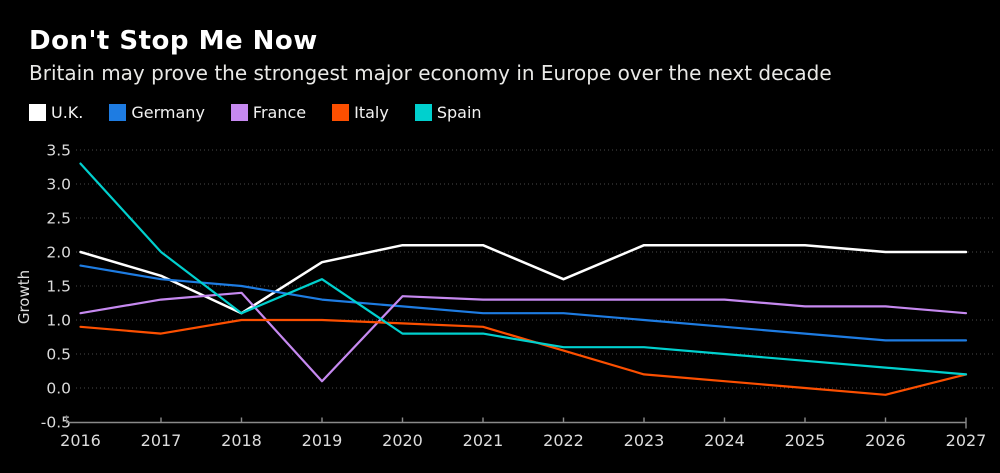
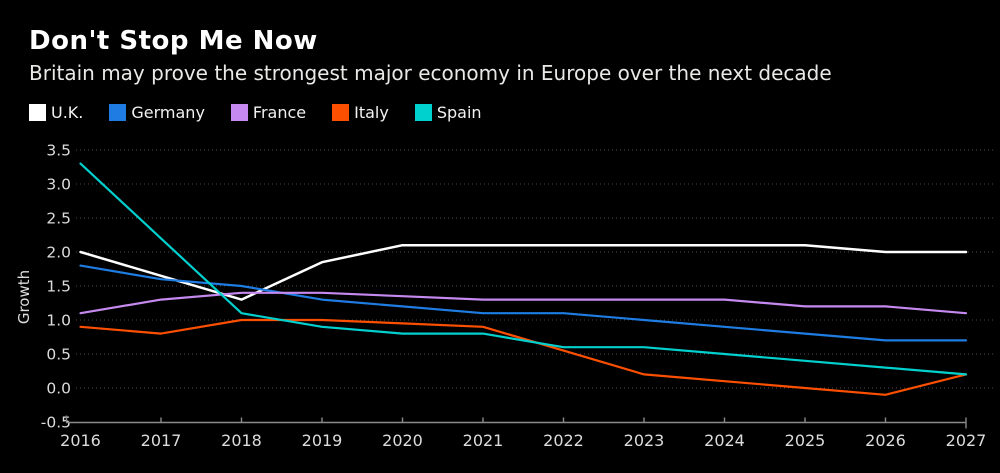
Spain/2017: 2.0 -> 2.2
U.K./2018: 1.1 -> 1.3
France/2019: 0.1 -> 1.4
Spain/2019: 1.6 -> 0.9
U.K./2022: 1.6 -> 2.1
